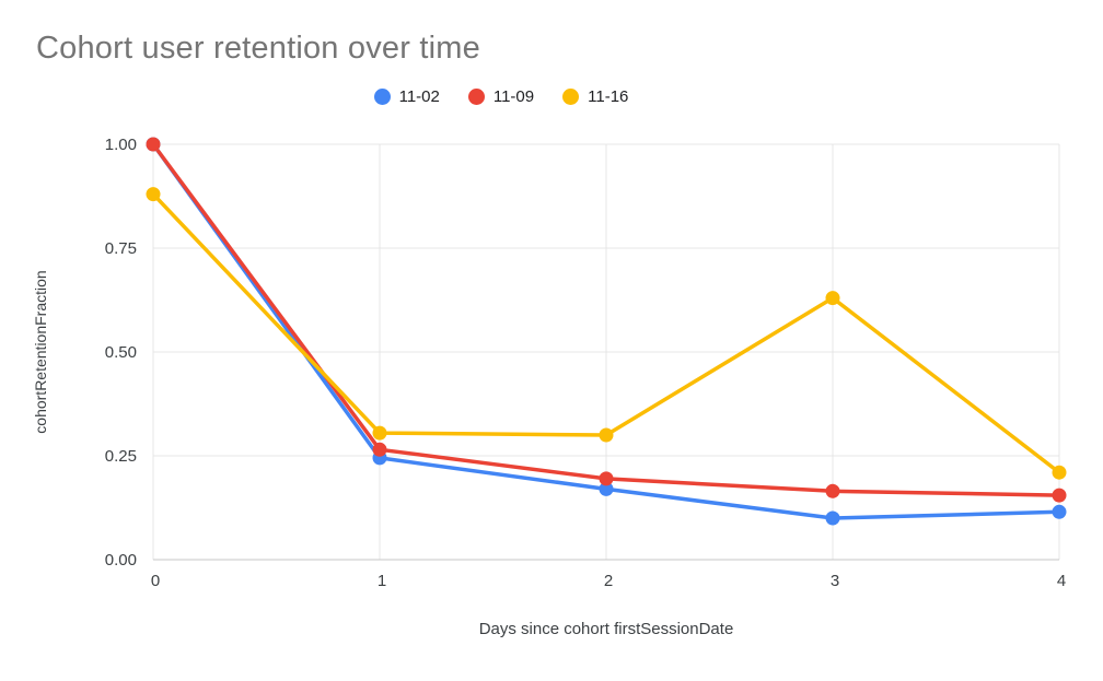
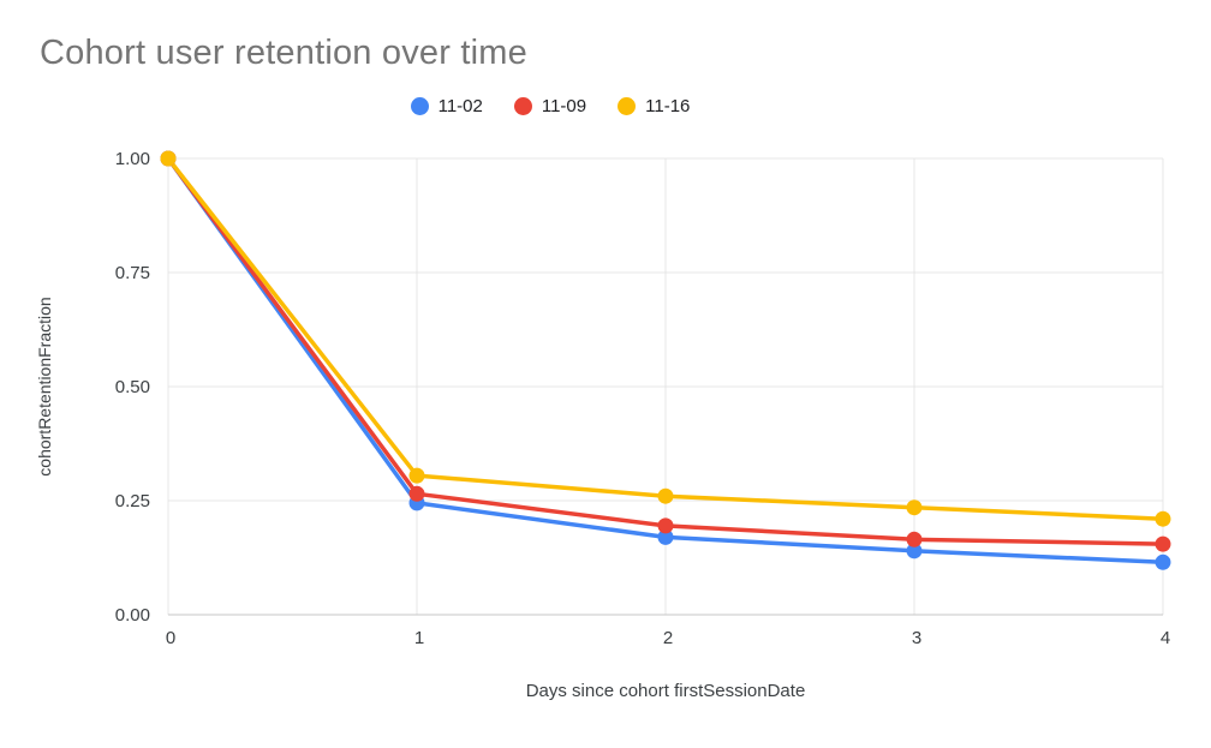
11-16/0: 0.88 -> 1.00
11-16/2: 0.30 -> 0.26
11-02/3: 0.10 -> 0.14
11-16/3: 0.63 -> 0.23
